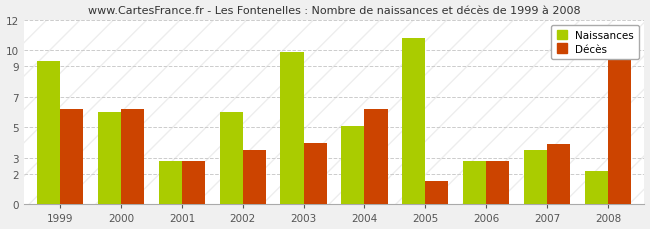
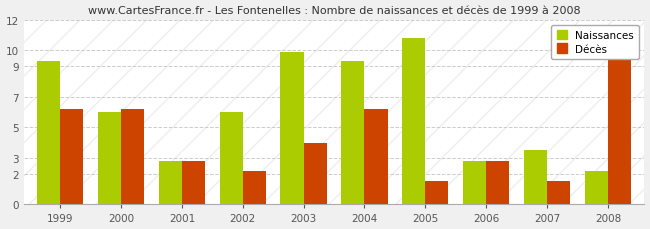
Décès/2002: 3.5 -> 2.2
Naissances/2004: 5.1 -> 9.3
Décès/2007: 3.9 -> 1.5
